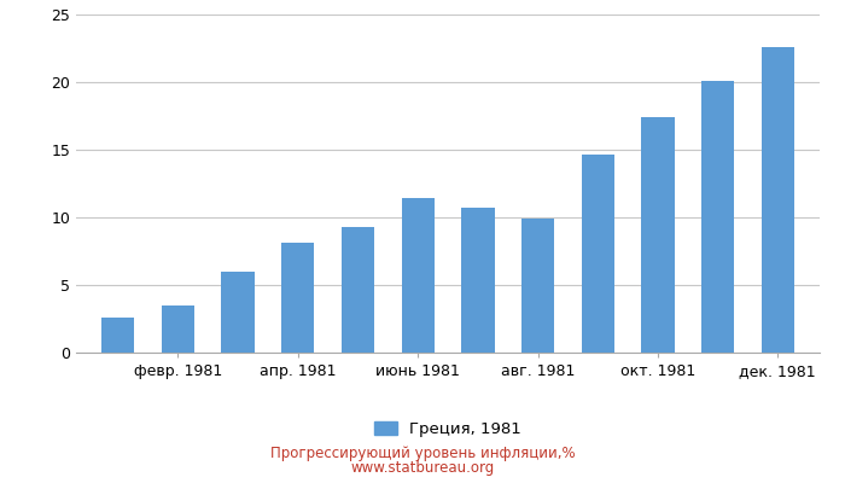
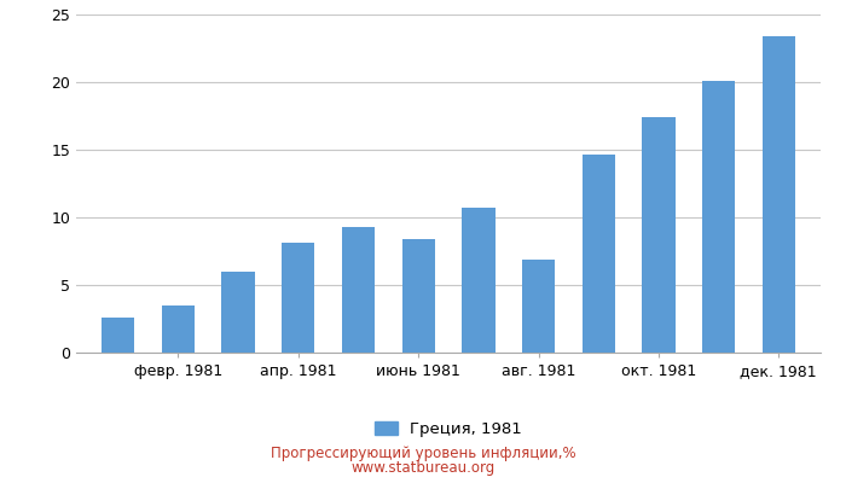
июнь 1981: 11.4 -> 8.4
авг. 1981: 9.9 -> 6.9
дек. 1981: 22.6 -> 23.4
